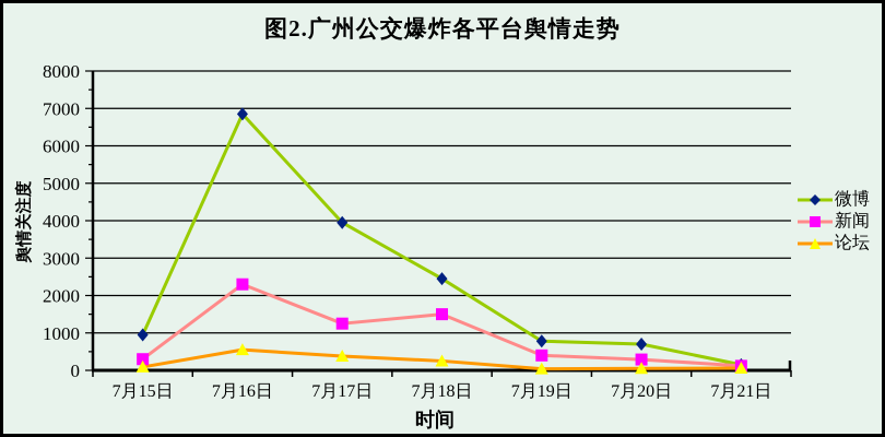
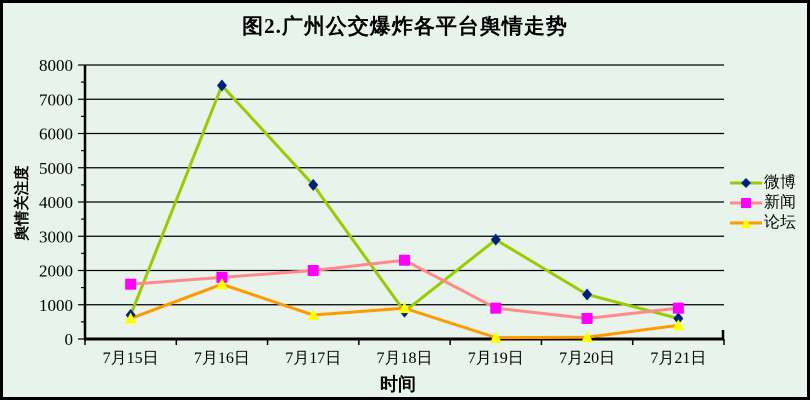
微博/7月15日: 1000 -> 700
新闻/7月15日: 300 -> 1600
论坛/7月15日: 100 -> 600
微博/7月16日: 6800 -> 7400
新闻/7月16日: 2300 -> 1800
论坛/7月16日: 600 -> 1600
微博/7月17日: 4000 -> 4500
新闻/7月17日: 1200 -> 2000
论坛/7月17日: 400 -> 700
微博/7月18日: 2400 -> 800
新闻/7月18日: 1500 -> 2300
论坛/7月18日: 200 -> 900
微博/7月19日: 800 -> 2900
新闻/7月19日: 400 -> 900
微博/7月20日: 700 -> 1300
新闻/7月20日: 300 -> 600
微博/7月21日: 200 -> 600
新闻/7月21日: 100 -> 900
论坛/7月21日: 100 -> 400
